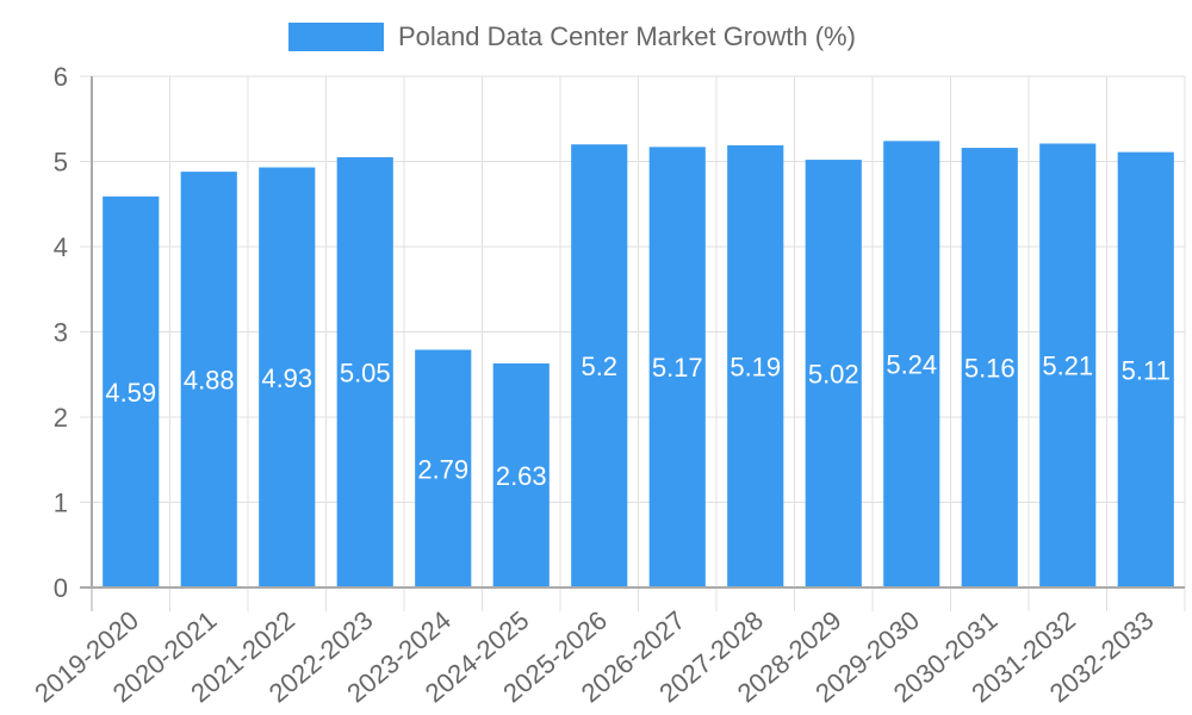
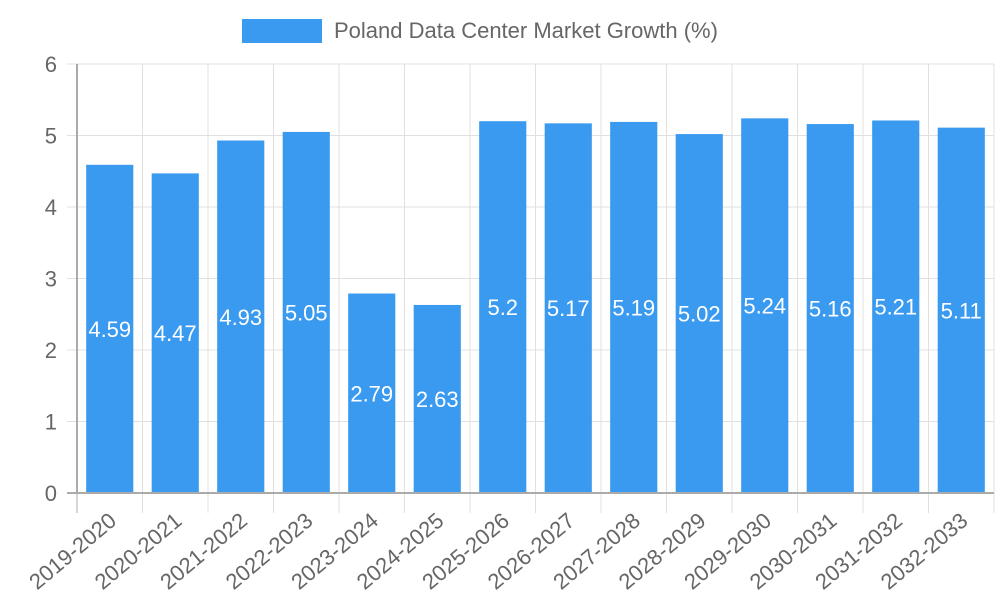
2020-2021: 4.88 -> 4.47
